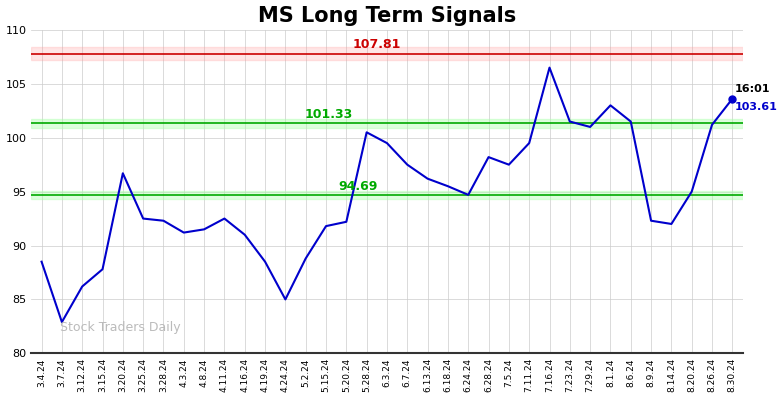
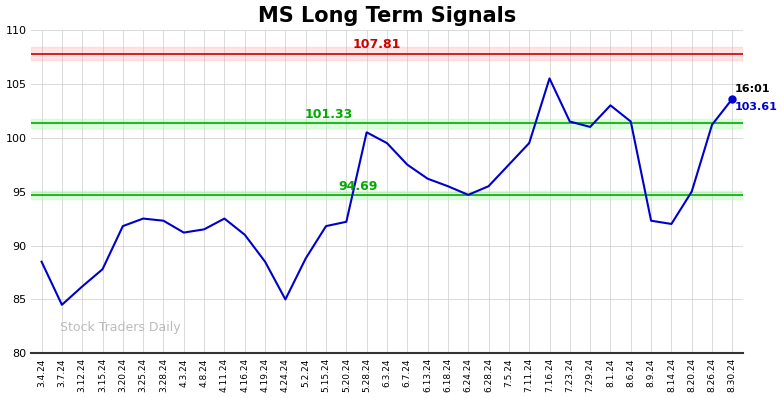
3.7.24: 82.9 -> 84.5
3.20.24: 96.7 -> 91.8
6.28.24: 98.2 -> 95.5
7.16.24: 106.5 -> 105.5
